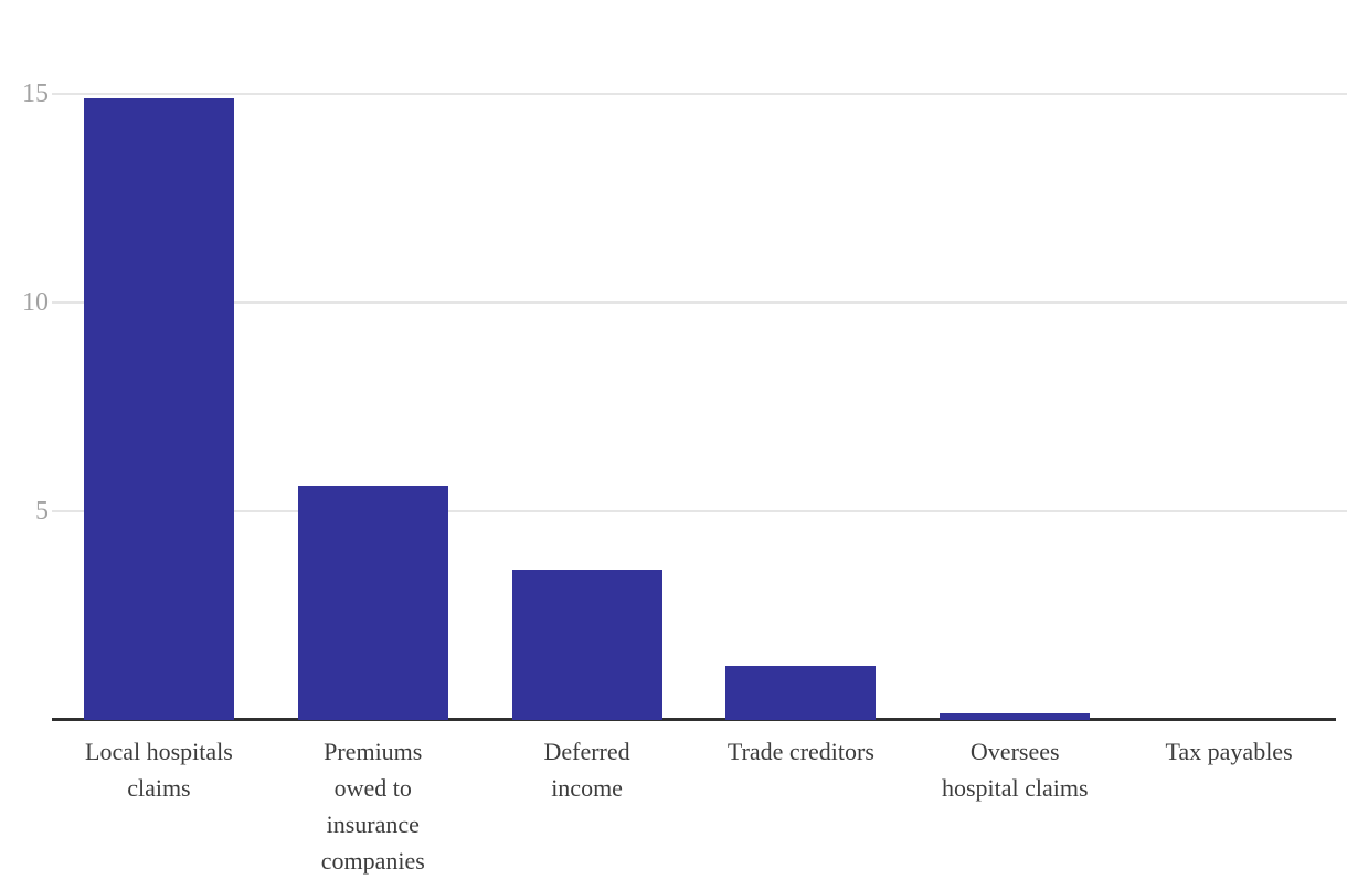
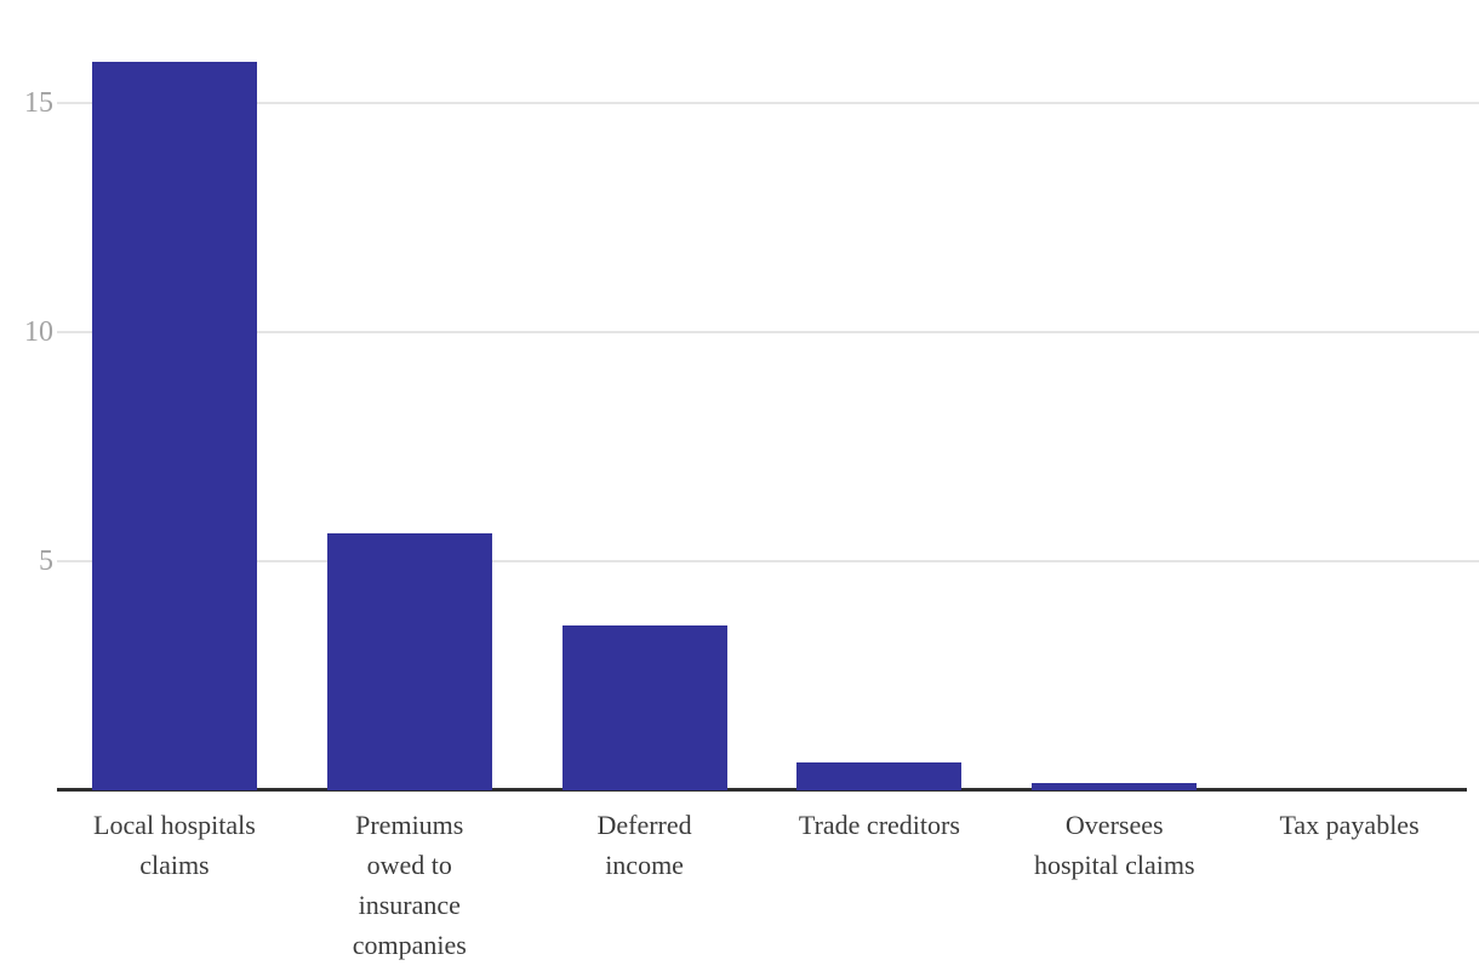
Local hospitals claims: 14.9 -> 15.9
Trade creditors: 1.3 -> 0.6
